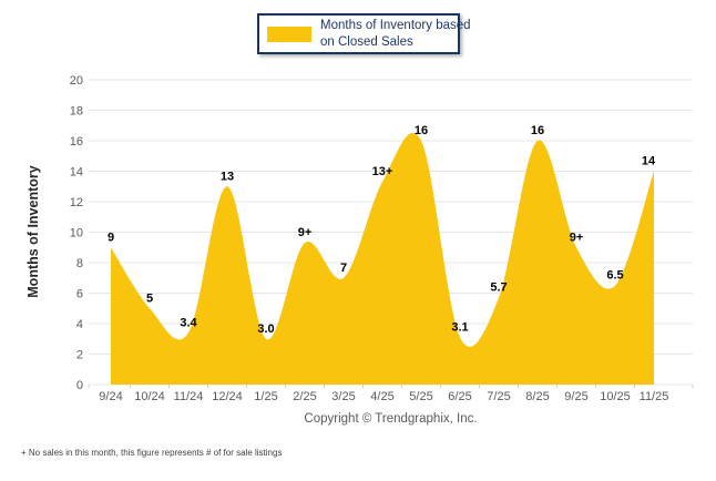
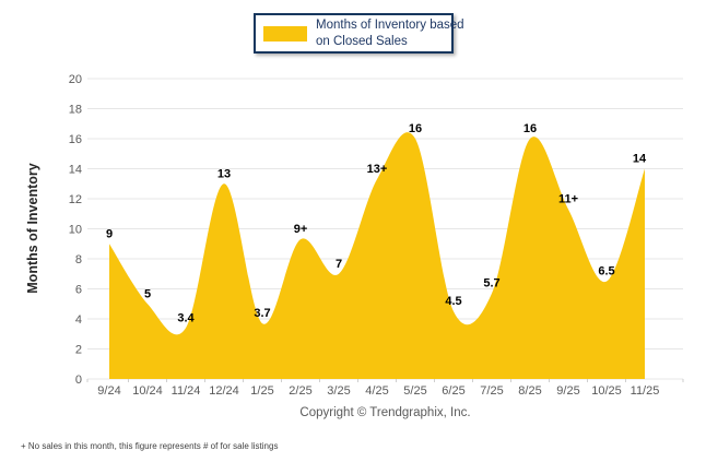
1/25: 3.0 -> 3.7
6/25: 3.1 -> 4.5
9/25: 9 -> 11
